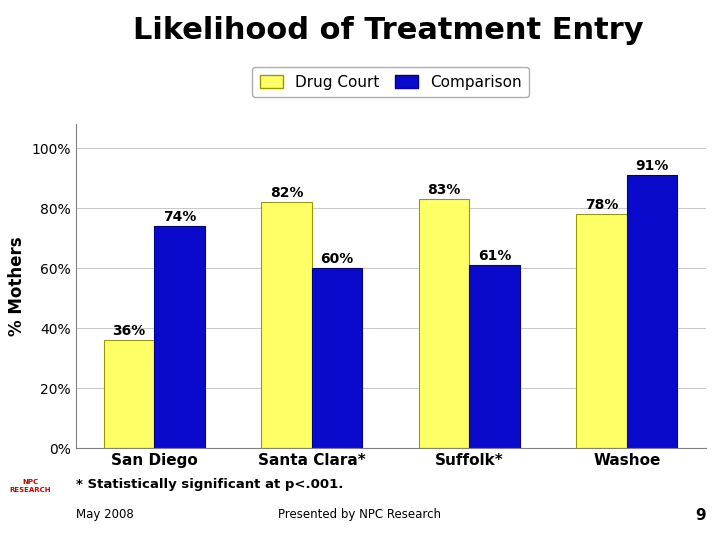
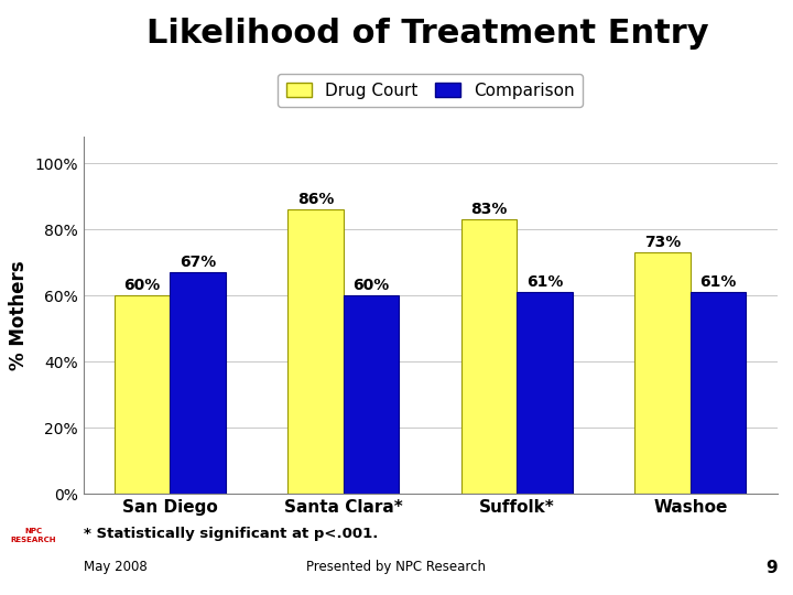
Drug Court/San Diego: 36% -> 60%
Comparison/San Diego: 74% -> 67%
Drug Court/Santa Clara*: 82% -> 86%
Drug Court/Washoe: 78% -> 73%
Comparison/Washoe: 91% -> 61%
